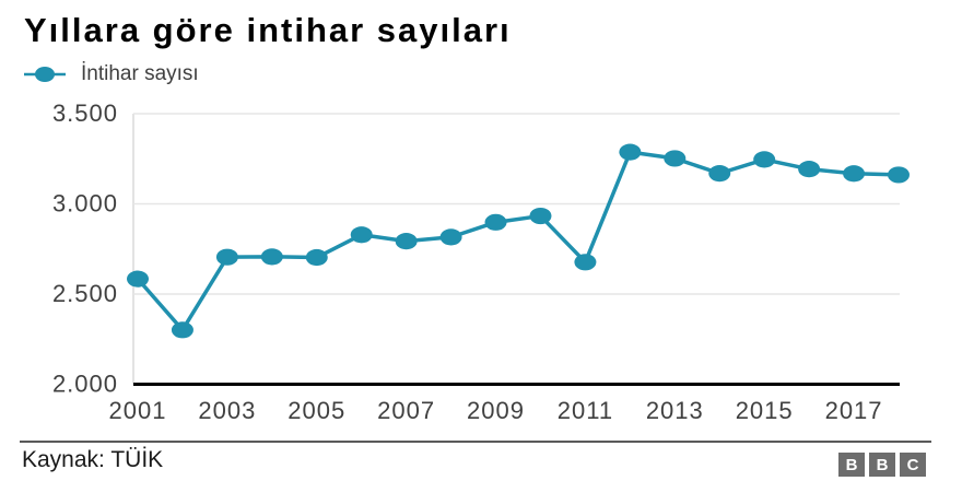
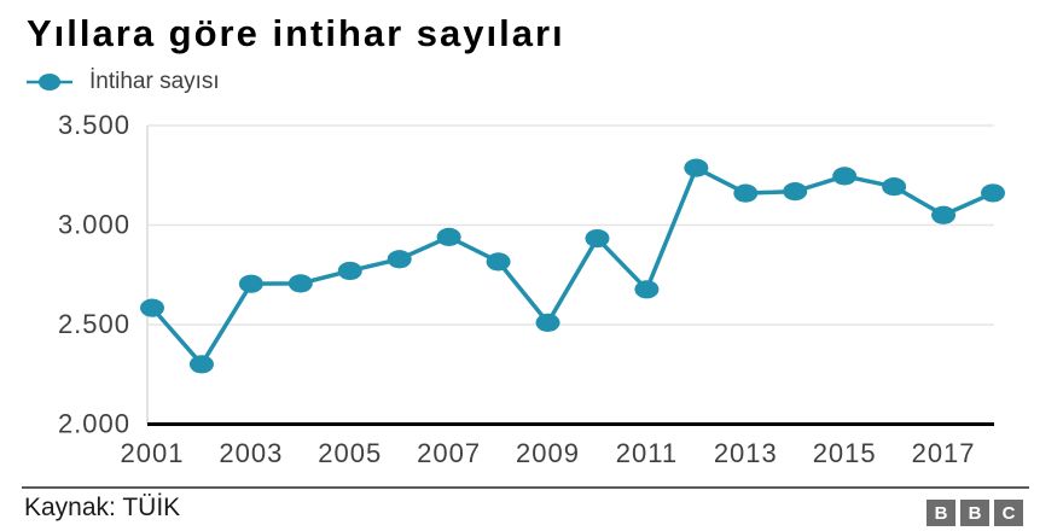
2005: 2700 -> 2770
2007: 2790 -> 2940
2009: 2900 -> 2510
2013: 3250 -> 3160
2017: 3170 -> 3050
